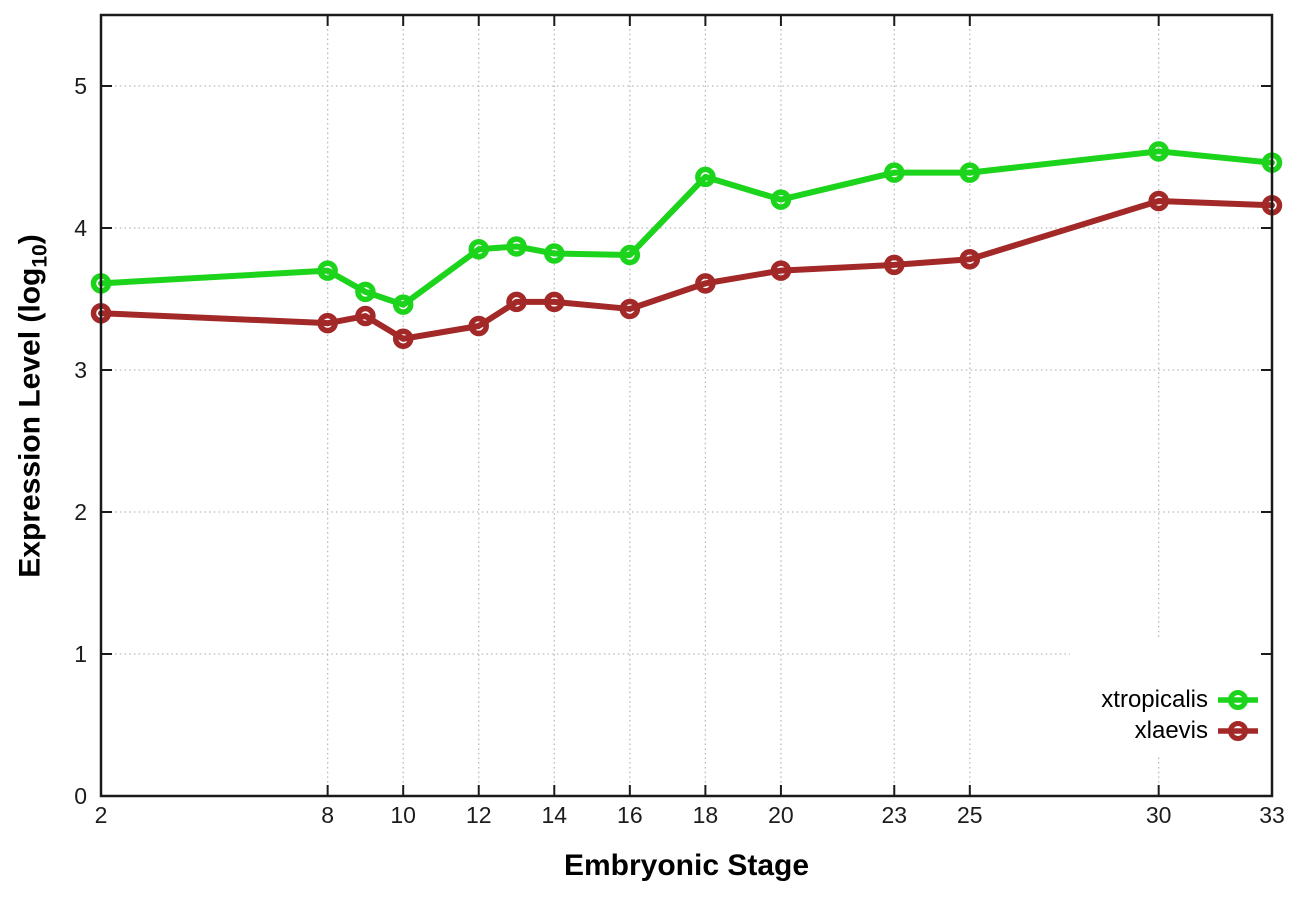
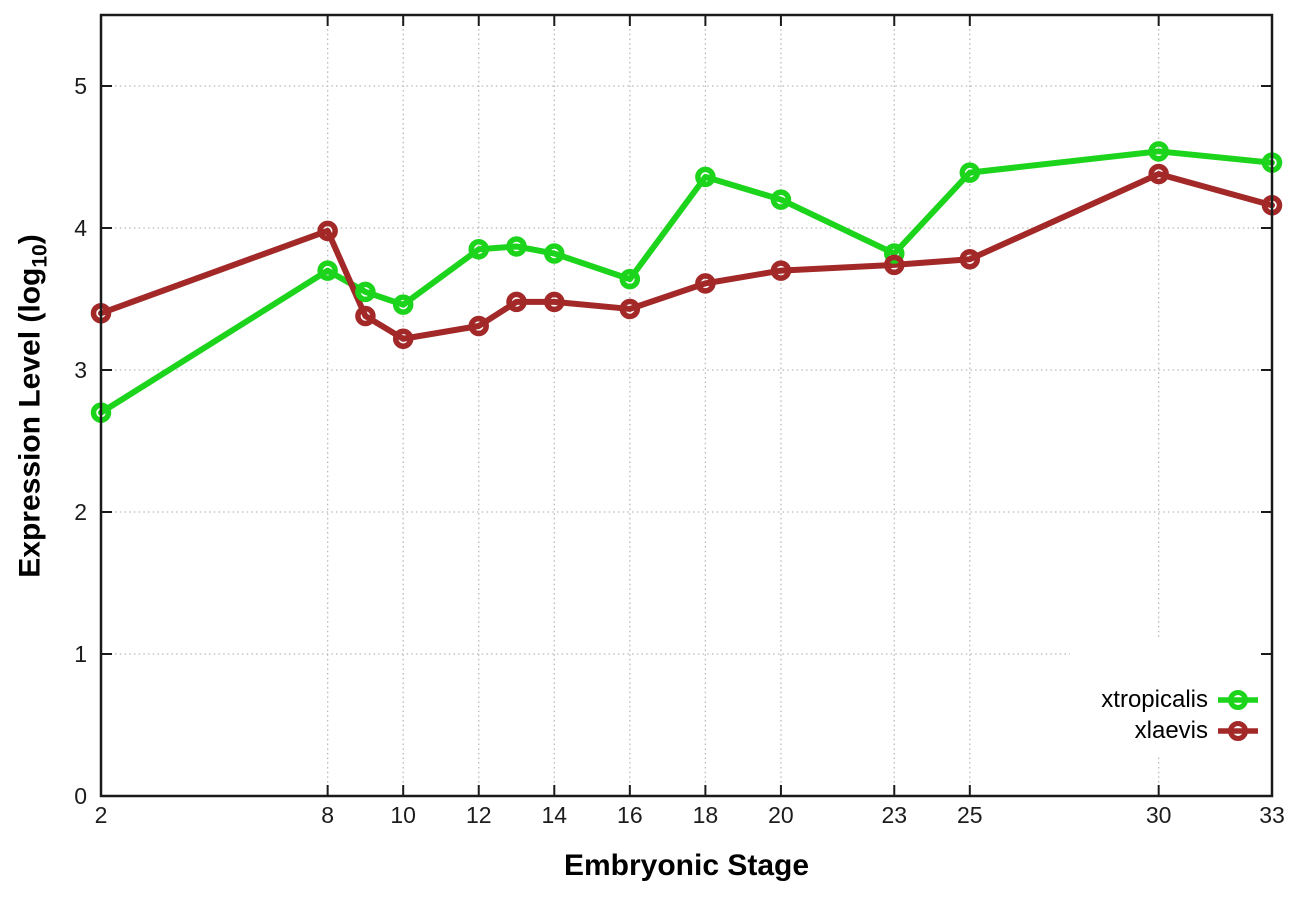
xtropicalis/2: 3.61 -> 2.70
xlaevis/8: 3.33 -> 3.98
xtropicalis/16: 3.81 -> 3.64
xtropicalis/23: 4.39 -> 3.82
xlaevis/30: 4.19 -> 4.38
